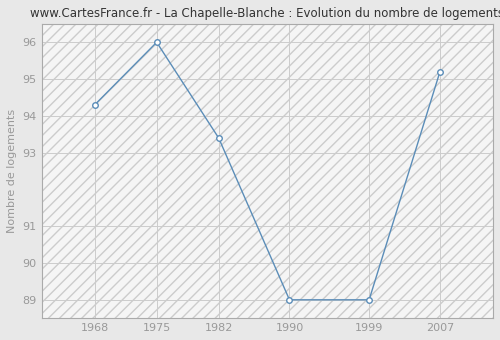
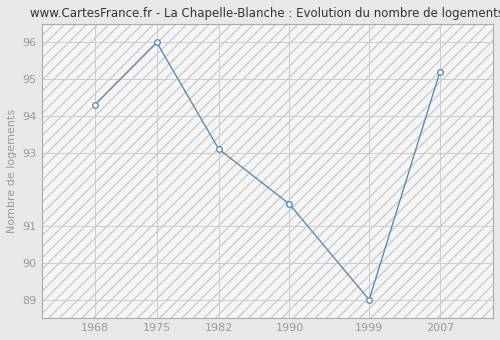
1982: 93.4 -> 93.1
1990: 89.0 -> 91.6
